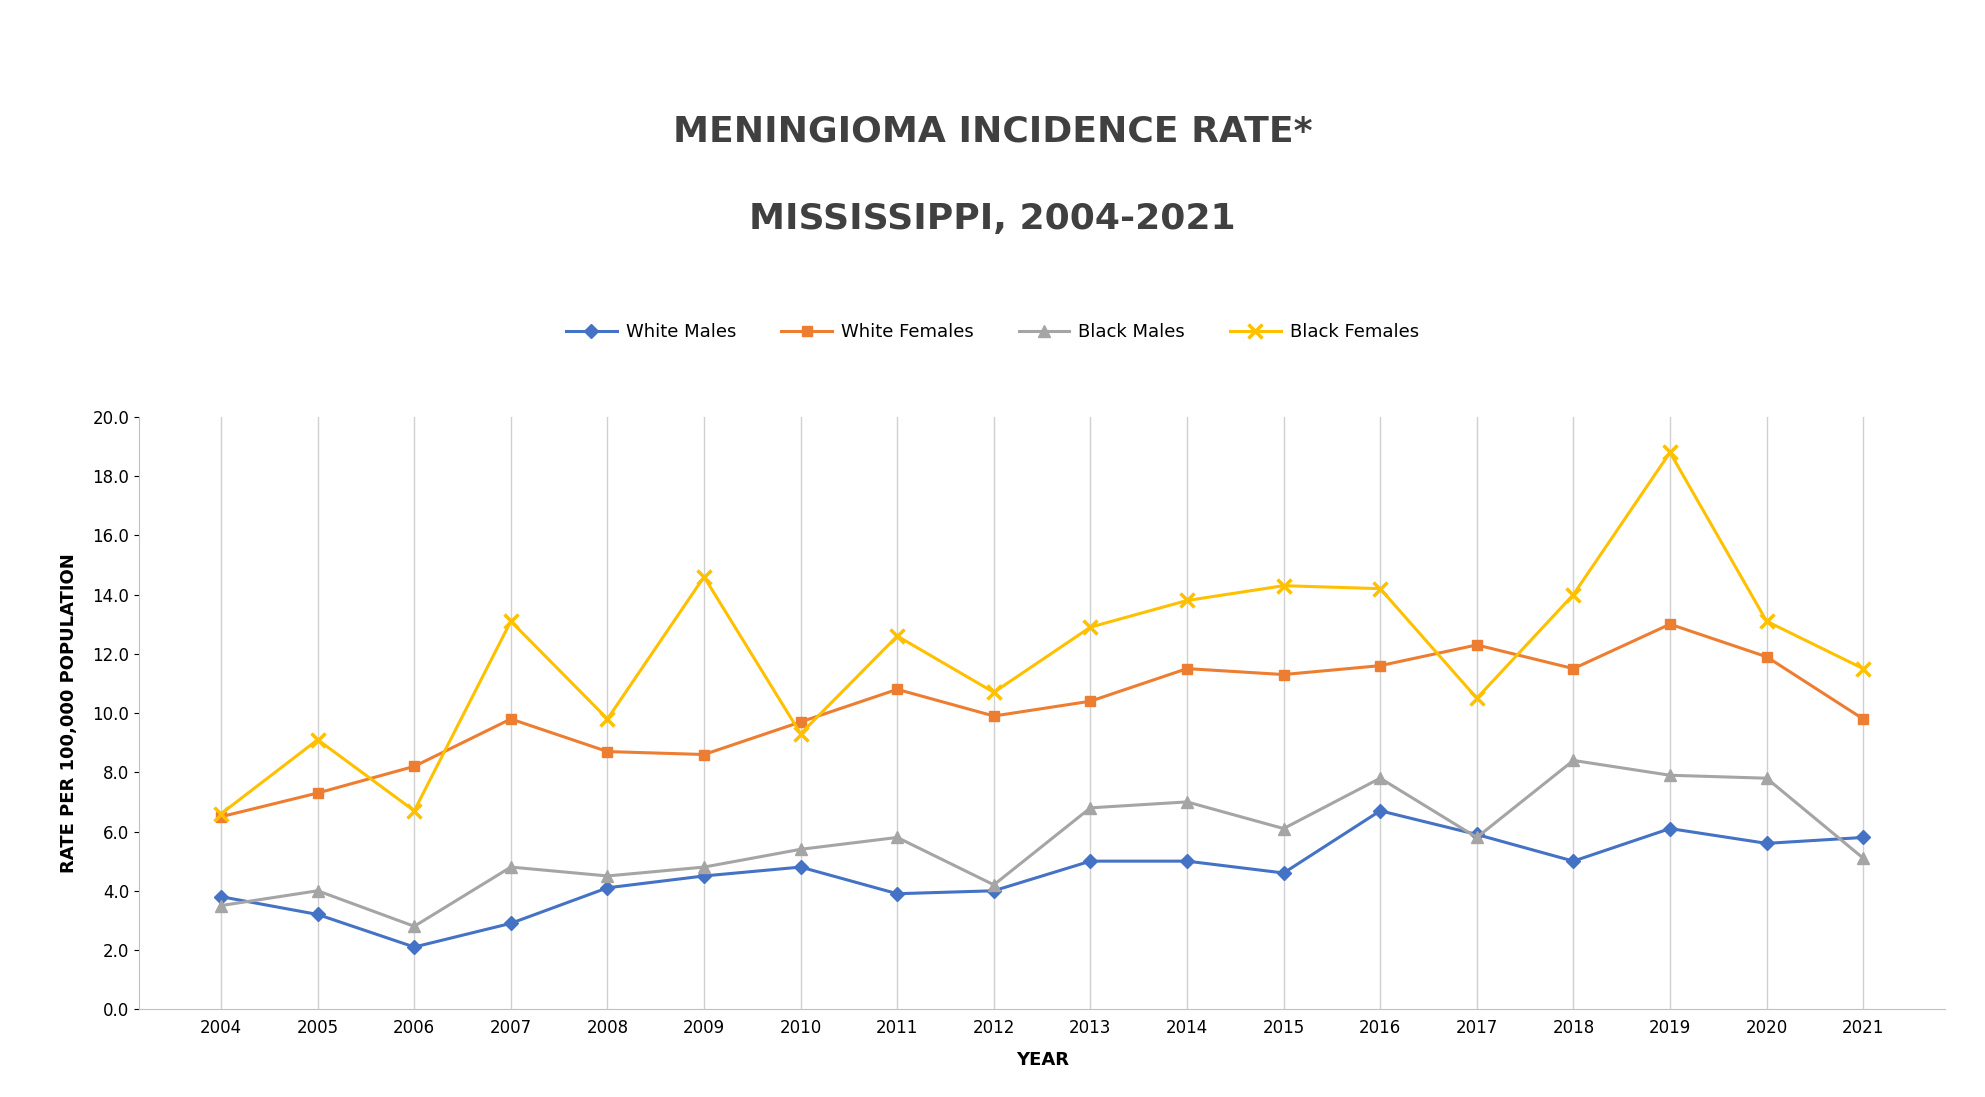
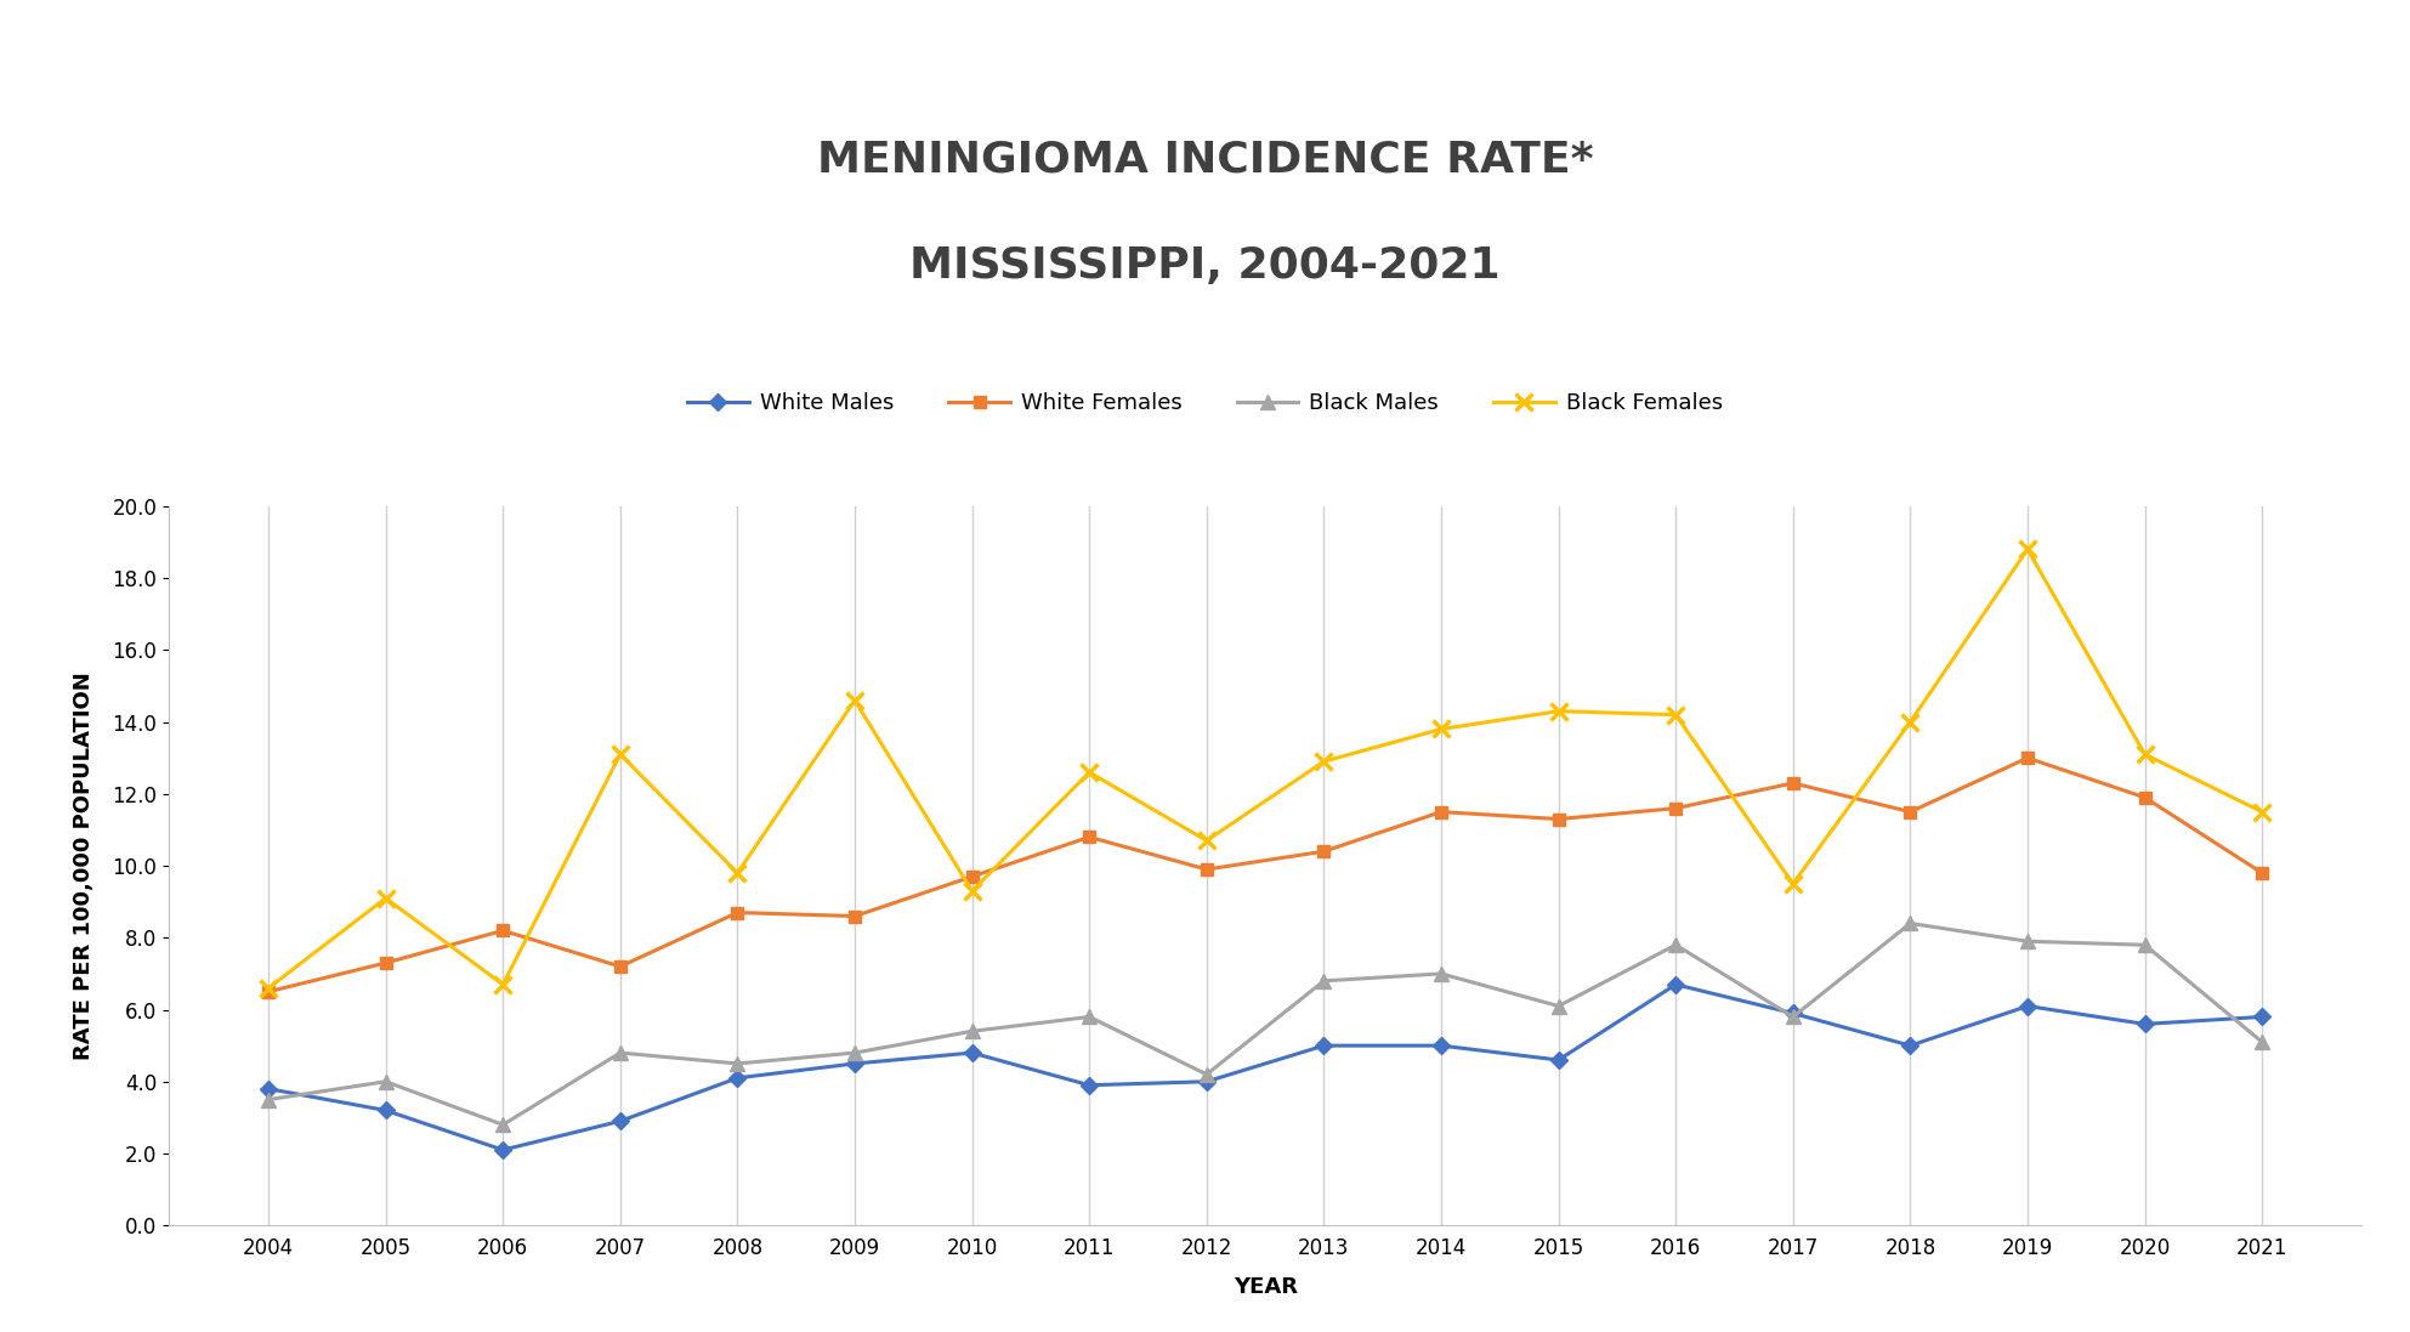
White Females/2007: 9.8 -> 7.2
Black Females/2017: 10.5 -> 9.5
